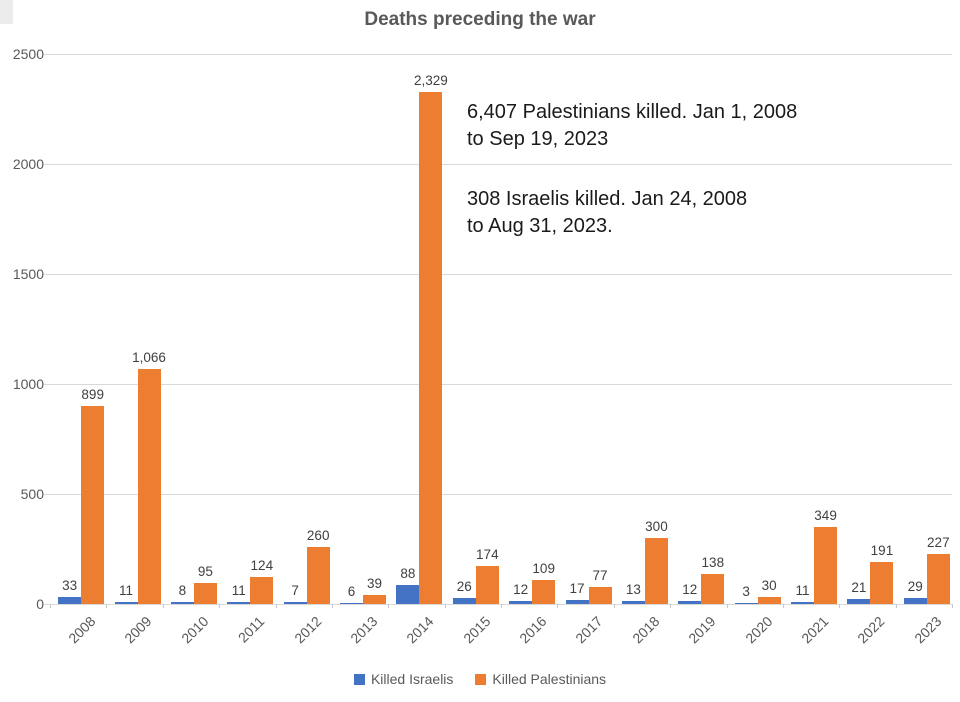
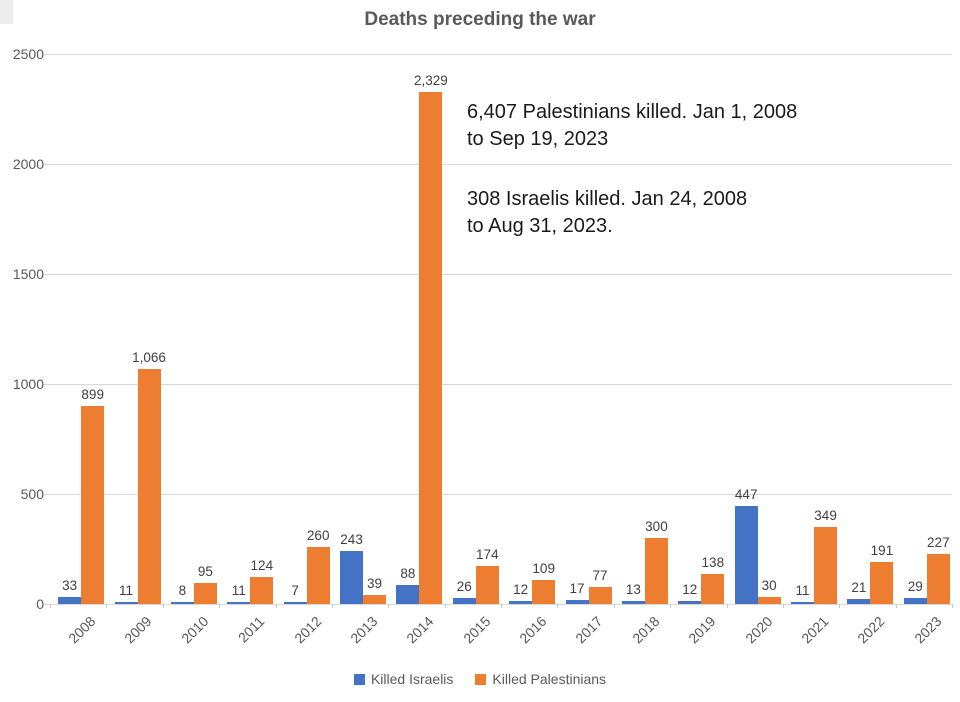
Killed Israelis/2013: 6 -> 243
Killed Israelis/2020: 3 -> 447
